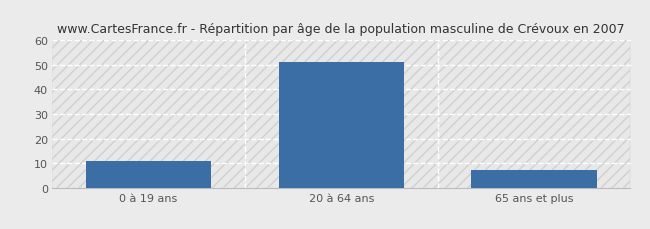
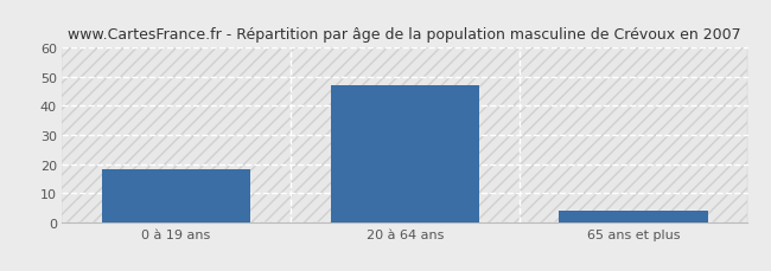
0 à 19 ans: 11 -> 18
20 à 64 ans: 51 -> 47
65 ans et plus: 7 -> 4
